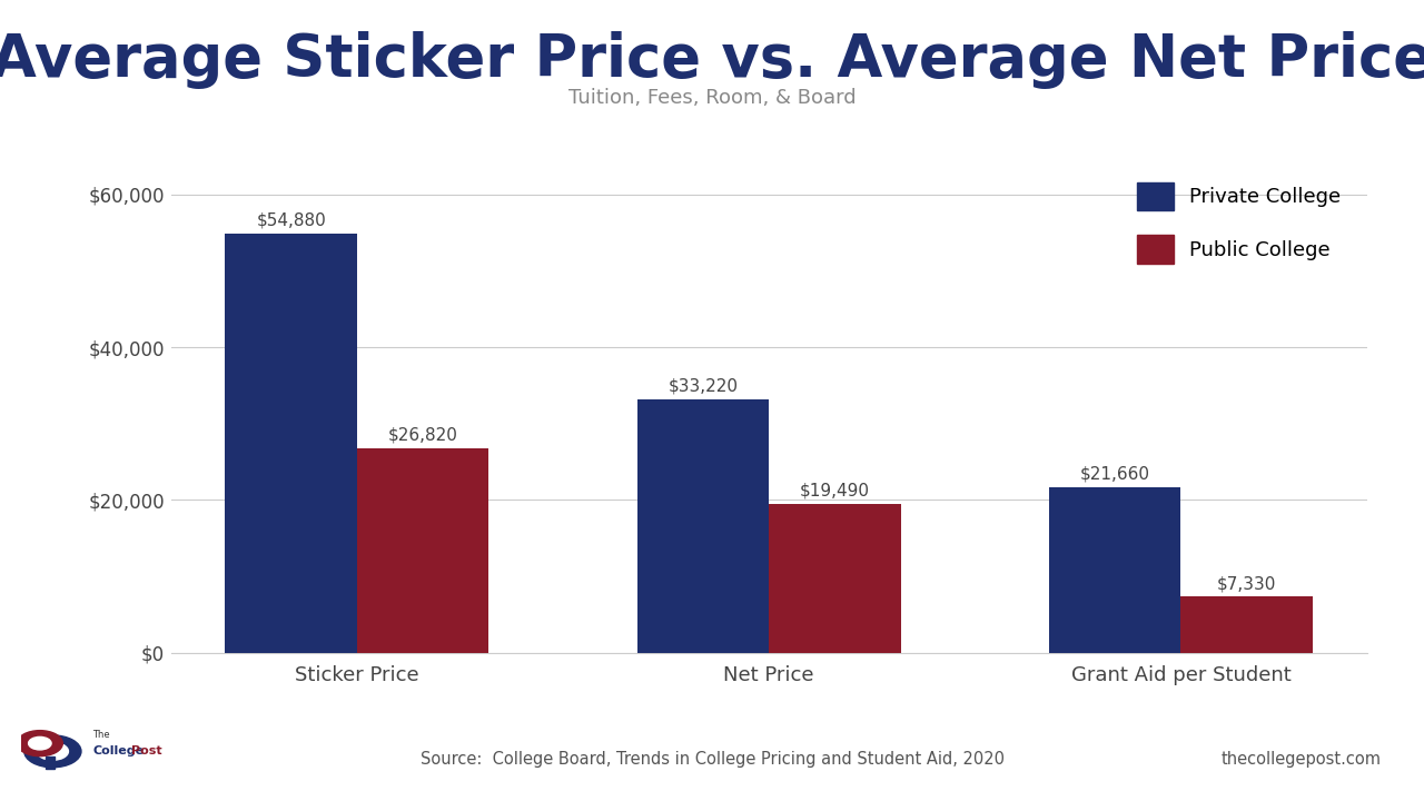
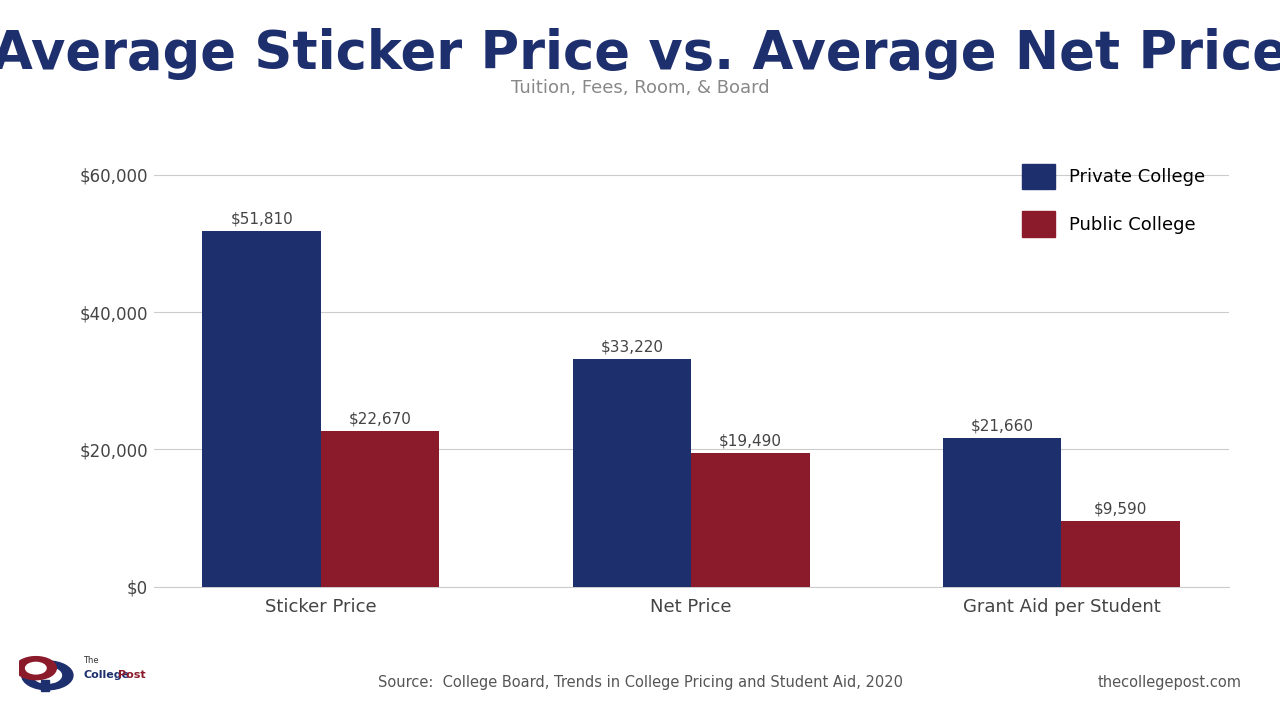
Private College/Sticker Price: $54,880 -> $51,810
Public College/Sticker Price: $26,820 -> $22,670
Public College/Grant Aid per Student: $7,330 -> $9,590
